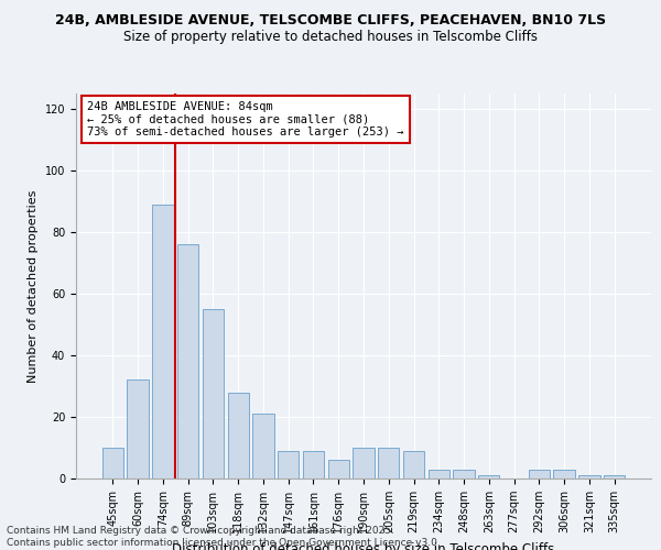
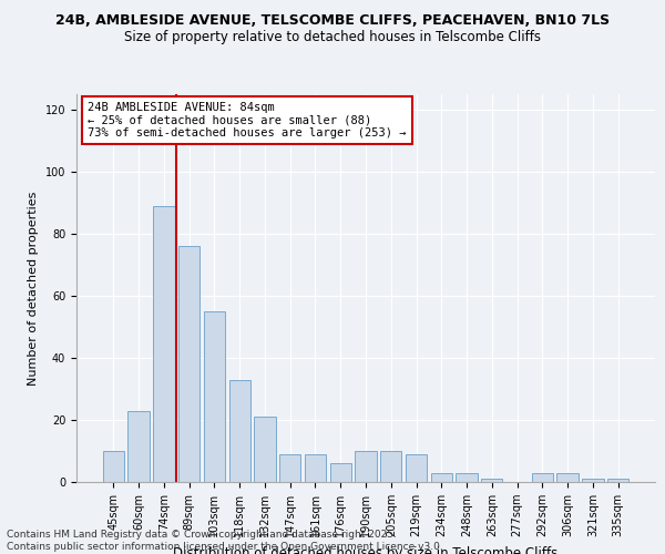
60sqm: 32 -> 23
118sqm: 28 -> 33
